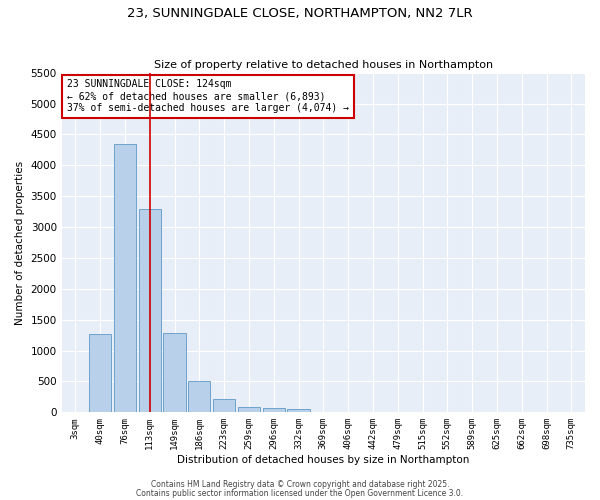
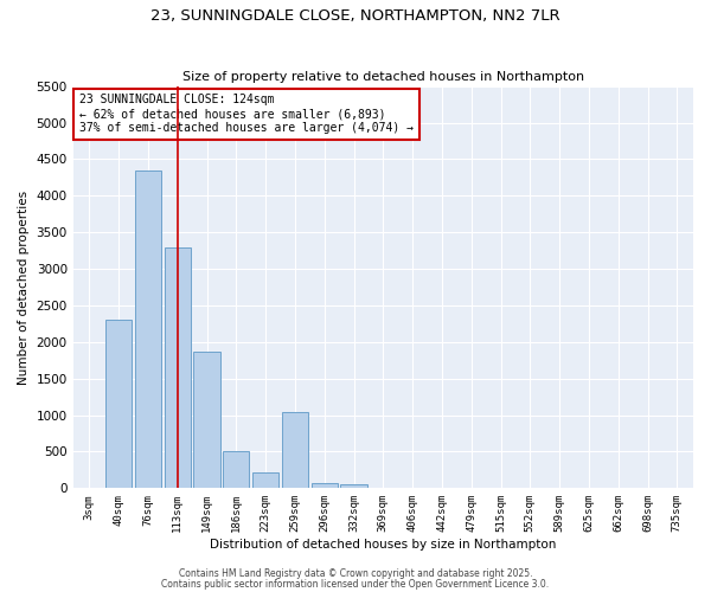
40sqm: 1270 -> 2300
149sqm: 1280 -> 1860
259sqm: 90 -> 1040
